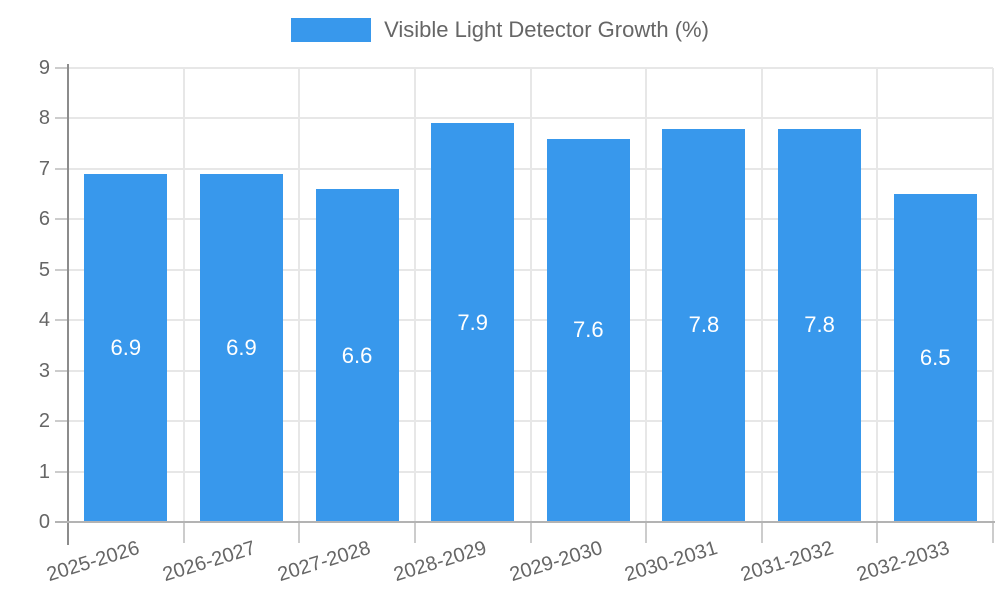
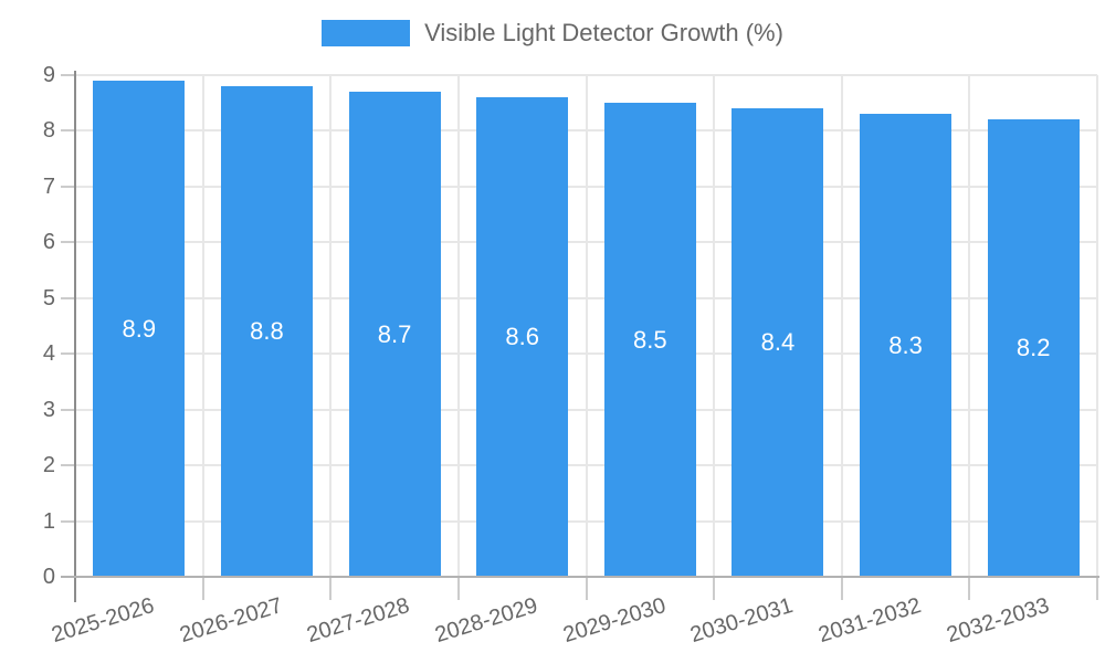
2025-2026: 6.9 -> 8.9
2026-2027: 6.9 -> 8.8
2027-2028: 6.6 -> 8.7
2028-2029: 7.9 -> 8.6
2029-2030: 7.6 -> 8.5
2030-2031: 7.8 -> 8.4
2031-2032: 7.8 -> 8.3
2032-2033: 6.5 -> 8.2
